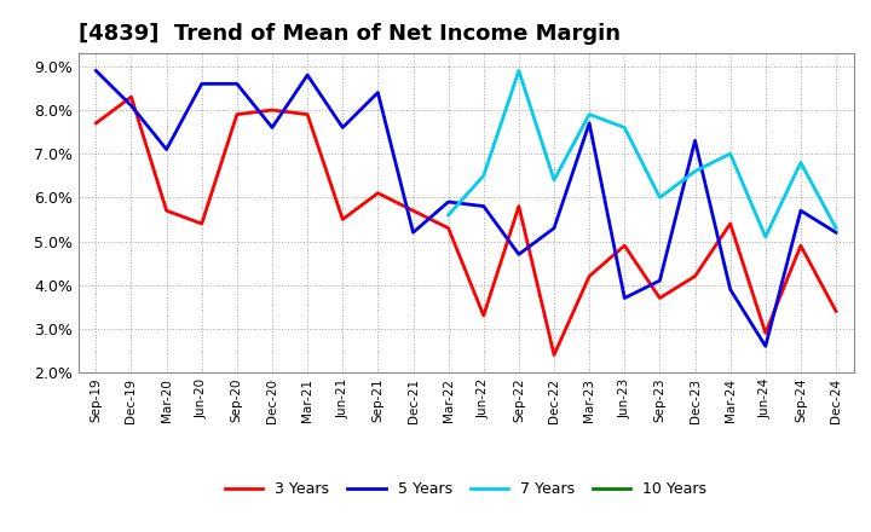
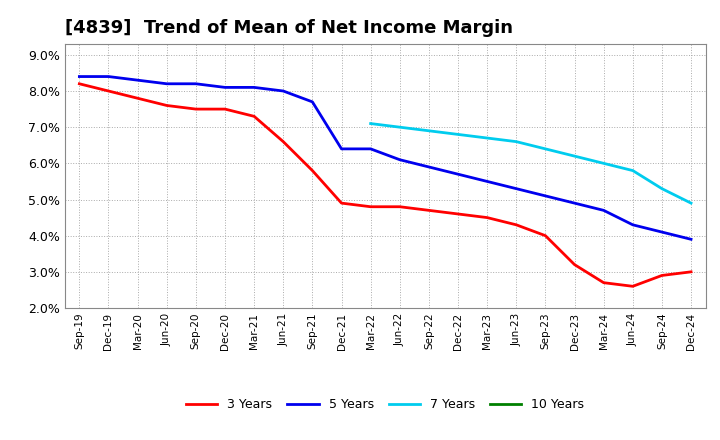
3 Years/Sep-19: 7.7% -> 8.2%
5 Years/Sep-19: 8.9% -> 8.4%
3 Years/Dec-19: 8.3% -> 8.0%
5 Years/Dec-19: 8.1% -> 8.4%
3 Years/Mar-20: 5.7% -> 7.8%
5 Years/Mar-20: 7.1% -> 8.3%
3 Years/Jun-20: 5.4% -> 7.6%
5 Years/Jun-20: 8.6% -> 8.2%
3 Years/Sep-20: 7.9% -> 7.5%
5 Years/Sep-20: 8.6% -> 8.2%
3 Years/Dec-20: 8.0% -> 7.5%
5 Years/Dec-20: 7.6% -> 8.1%
3 Years/Mar-21: 7.9% -> 7.3%
5 Years/Mar-21: 8.8% -> 8.1%
3 Years/Jun-21: 5.5% -> 6.6%
5 Years/Jun-21: 7.6% -> 8.0%
3 Years/Sep-21: 6.1% -> 5.8%
5 Years/Sep-21: 8.4% -> 7.7%
3 Years/Dec-21: 5.7% -> 4.9%
5 Years/Dec-21: 5.2% -> 6.4%
3 Years/Mar-22: 5.3% -> 4.8%
5 Years/Mar-22: 5.9% -> 6.4%
7 Years/Mar-22: 5.6% -> 7.1%
3 Years/Jun-22: 3.3% -> 4.8%
5 Years/Jun-22: 5.8% -> 6.1%
7 Years/Jun-22: 6.5% -> 7.0%
3 Years/Sep-22: 5.8% -> 4.7%
5 Years/Sep-22: 4.7% -> 5.9%
7 Years/Sep-22: 8.9% -> 6.9%
3 Years/Dec-22: 2.4% -> 4.6%
5 Years/Dec-22: 5.3% -> 5.7%
7 Years/Dec-22: 6.4% -> 6.8%
3 Years/Mar-23: 4.2% -> 4.5%
5 Years/Mar-23: 7.7% -> 5.5%
7 Years/Mar-23: 7.9% -> 6.7%
3 Years/Jun-23: 4.9% -> 4.3%
5 Years/Jun-23: 3.7% -> 5.3%
7 Years/Jun-23: 7.6% -> 6.6%
3 Years/Sep-23: 3.7% -> 4.0%
5 Years/Sep-23: 4.1% -> 5.1%
7 Years/Sep-23: 6.0% -> 6.4%
3 Years/Dec-23: 4.2% -> 3.2%
5 Years/Dec-23: 7.3% -> 4.9%
7 Years/Dec-23: 6.6% -> 6.2%
3 Years/Mar-24: 5.4% -> 2.7%
5 Years/Mar-24: 3.9% -> 4.7%
7 Years/Mar-24: 7.0% -> 6.0%
3 Years/Jun-24: 2.9% -> 2.6%
5 Years/Jun-24: 2.6% -> 4.3%
7 Years/Jun-24: 5.1% -> 5.8%
3 Years/Sep-24: 4.9% -> 2.9%
5 Years/Sep-24: 5.7% -> 4.1%
7 Years/Sep-24: 6.8% -> 5.3%
3 Years/Dec-24: 3.4% -> 3.0%
5 Years/Dec-24: 5.2% -> 3.9%
7 Years/Dec-24: 5.3% -> 4.9%
